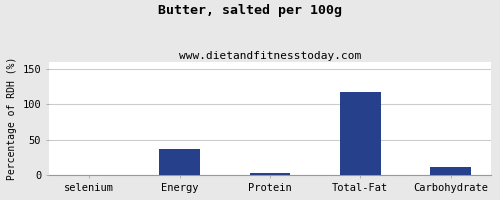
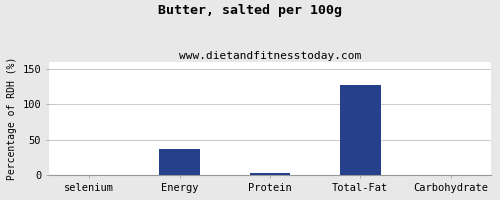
Total-Fat: 118 -> 127
Carbohydrate: 12 -> 0
